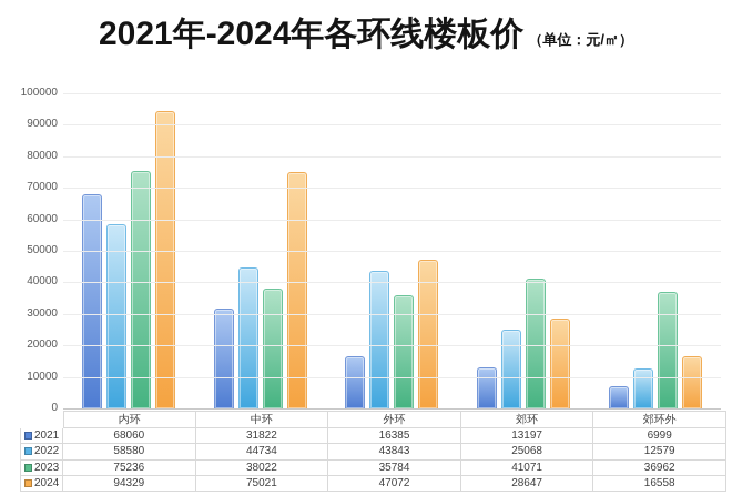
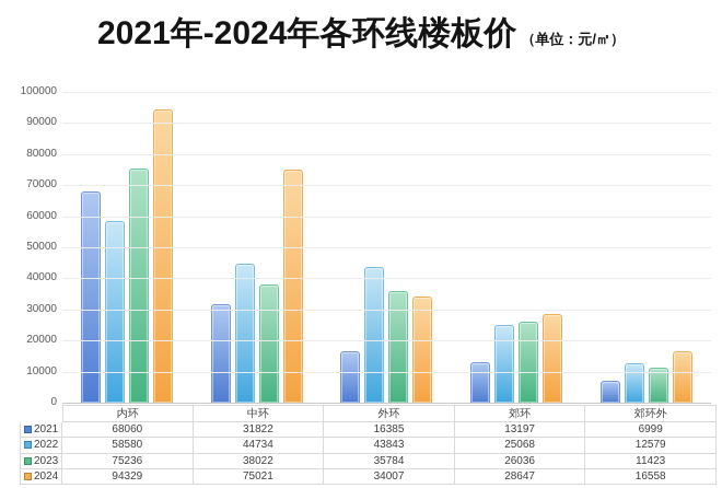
2024/外环: 47072 -> 34007
2023/郊环: 41071 -> 26036
2023/郊环外: 36962 -> 11423
